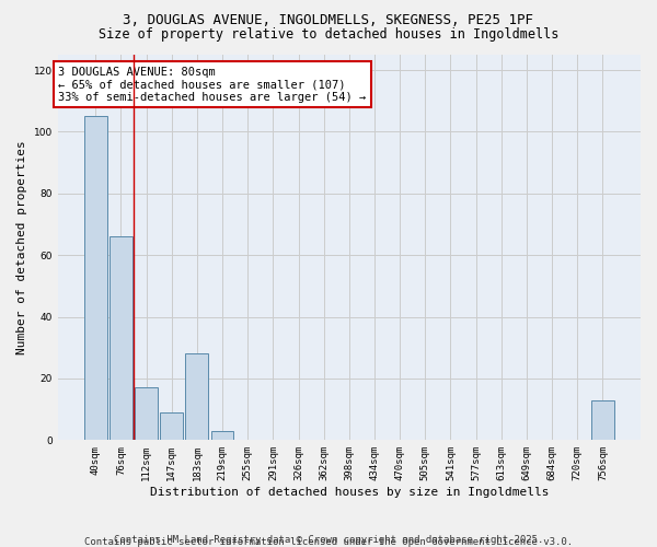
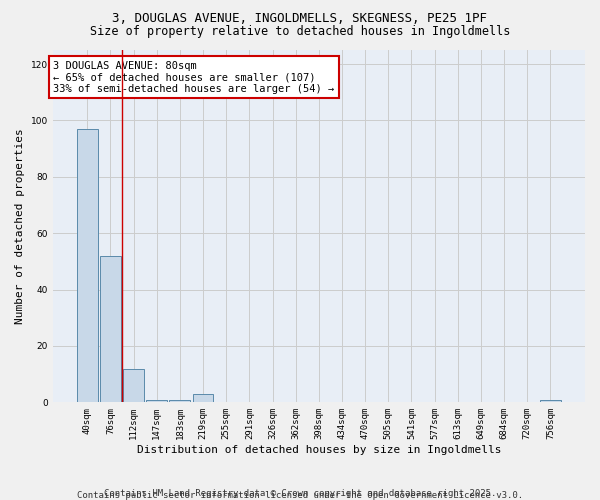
40sqm: 105 -> 97
76sqm: 66 -> 52
112sqm: 17 -> 12
147sqm: 9 -> 1
183sqm: 28 -> 1
756sqm: 13 -> 1
